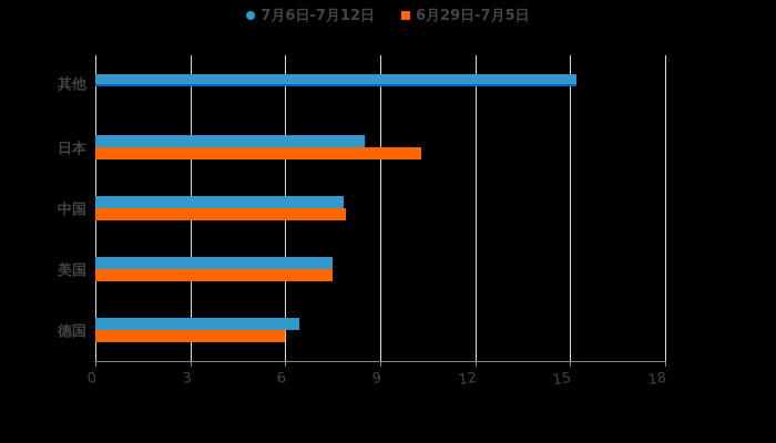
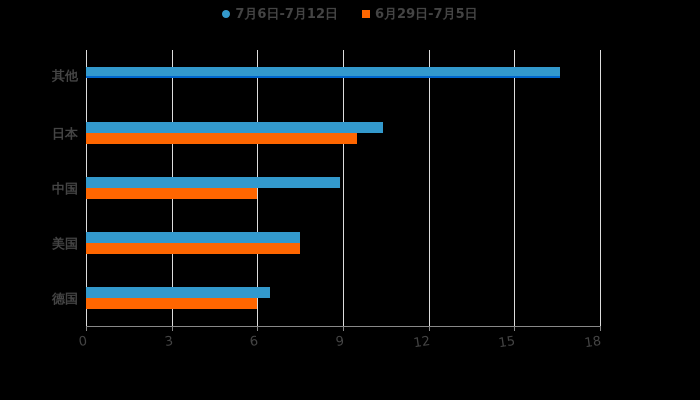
7月6日-7月12日/其他: 15.2 -> 16.6
7月6日-7月12日/日本: 8.5 -> 10.4
6月29日-7月5日/日本: 10.3 -> 9.5
7月6日-7月12日/中国: 7.8 -> 8.9
6月29日-7月5日/中国: 7.9 -> 6.0
